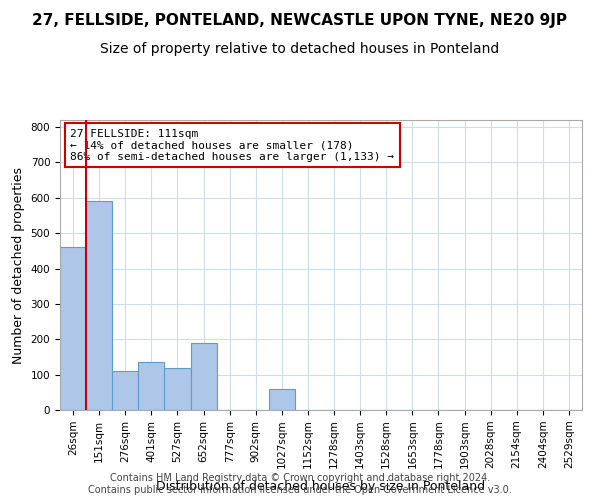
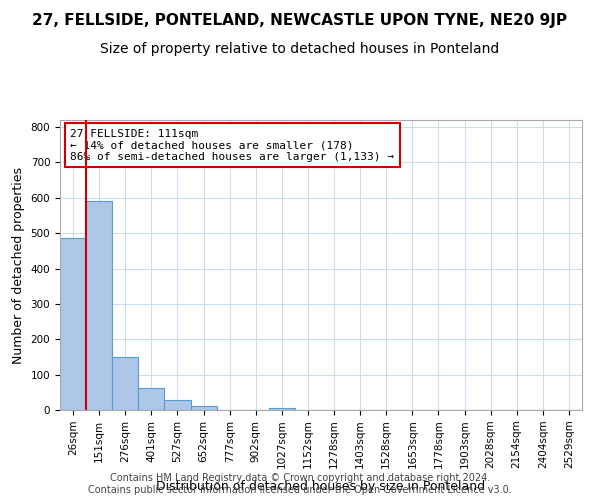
26sqm: 460 -> 485
276sqm: 110 -> 150
401sqm: 135 -> 62
527sqm: 120 -> 28
652sqm: 190 -> 10
1027sqm: 60 -> 5
